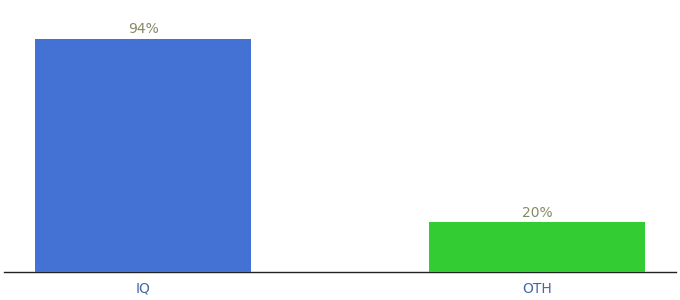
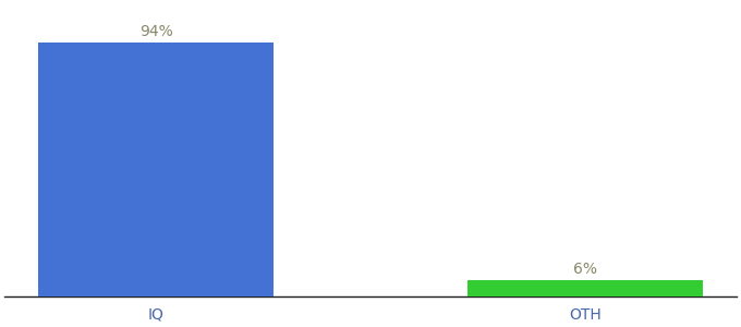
OTH: 20% -> 6%
